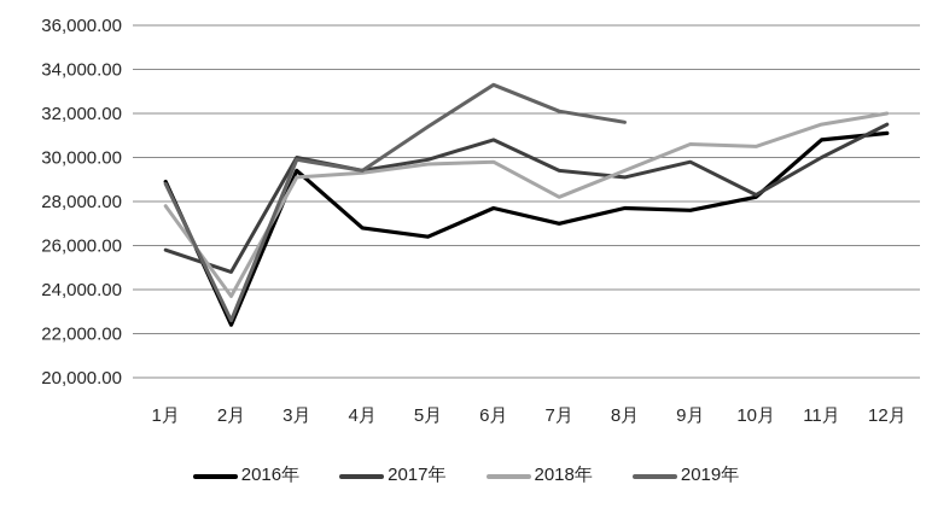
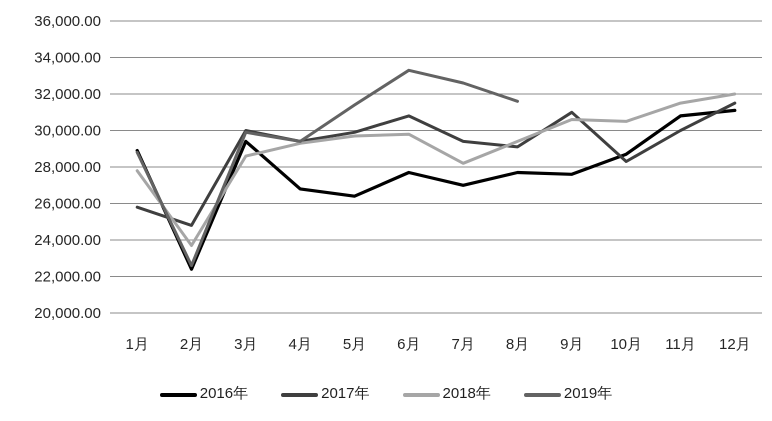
2018年/3月: 29100 -> 28600
2019年/7月: 32100 -> 32600
2017年/9月: 29800 -> 31000
2016年/10月: 28200 -> 28700
